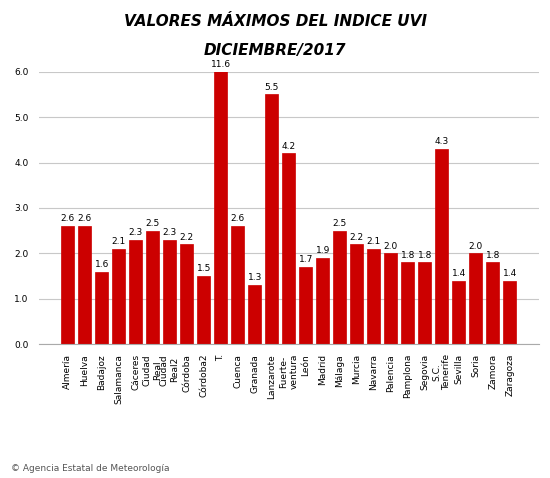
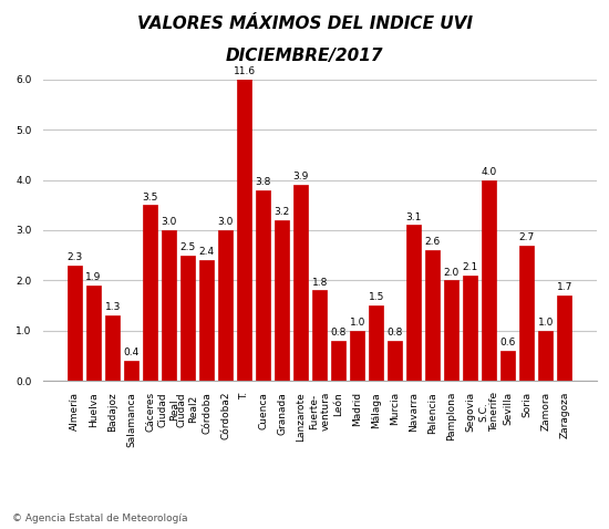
Almería: 2.6 -> 2.3
Huelva: 2.6 -> 1.9
Badajoz: 1.6 -> 1.3
Salamanca: 2.1 -> 0.4
Cáceres: 2.3 -> 3.5
Ciudad Real: 2.5 -> 3.0
Ciudad Real2: 2.3 -> 2.5
Córdoba: 2.2 -> 2.4
Córdoba2: 1.5 -> 3.0
Cuenca: 2.6 -> 3.8
Granada: 1.3 -> 3.2
Lanzarote: 5.5 -> 3.9
Fuerte- ventura: 4.2 -> 1.8
León: 1.7 -> 0.8
Madrid: 1.9 -> 1.0
Málaga: 2.5 -> 1.5
Murcia: 2.2 -> 0.8
Navarra: 2.1 -> 3.1
Palencia: 2.0 -> 2.6
Pamplona: 1.8 -> 2.0
Segovia: 1.8 -> 2.1
S.C. Tenerife: 4.3 -> 4.0
Sevilla: 1.4 -> 0.6
Soria: 2.0 -> 2.7
Zamora: 1.8 -> 1.0
Zaragoza: 1.4 -> 1.7
